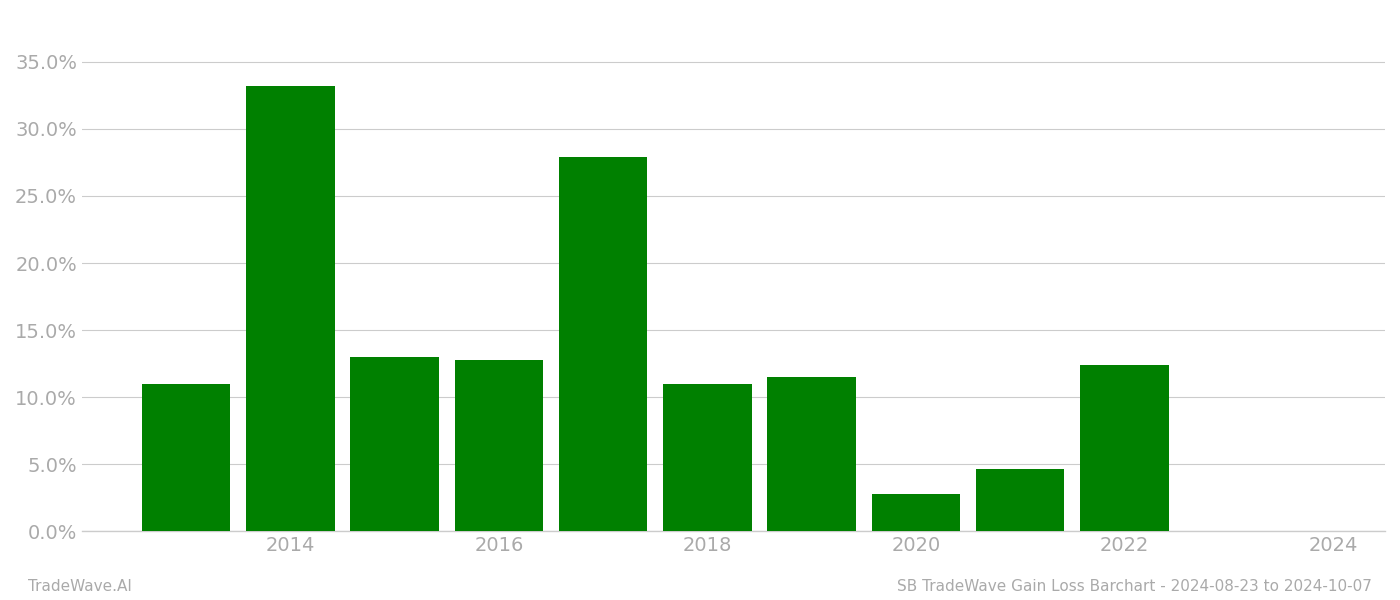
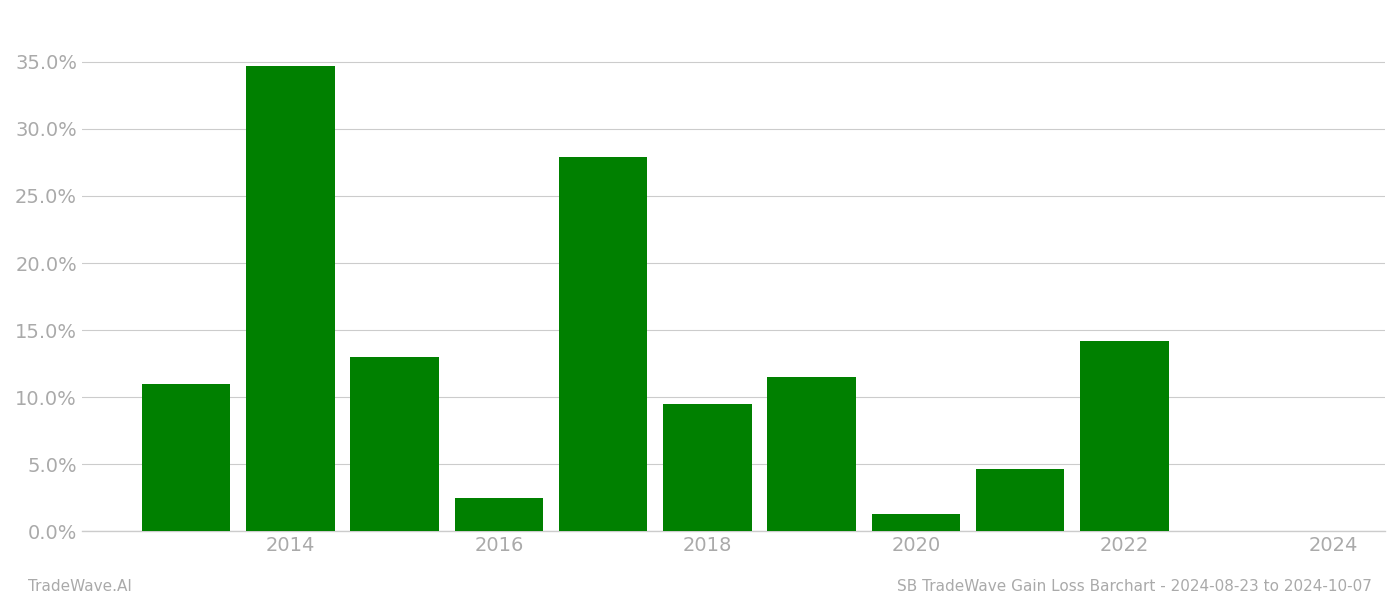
2014: 33.2% -> 34.7%
2016: 12.8% -> 2.5%
2018: 11.0% -> 9.5%
2020: 2.8% -> 1.3%
2022: 12.4% -> 14.2%
